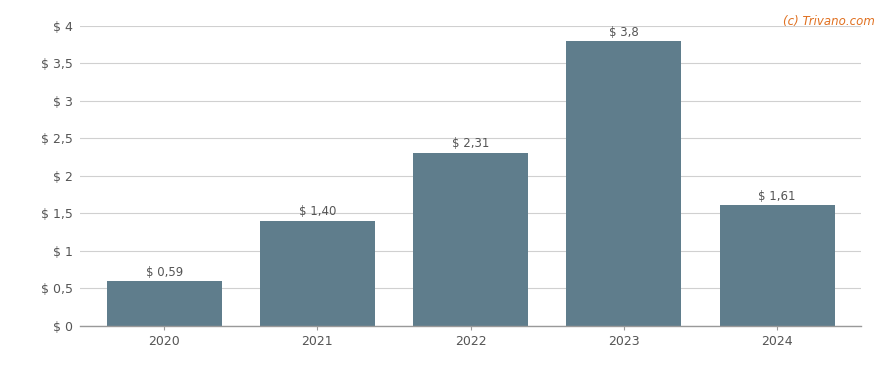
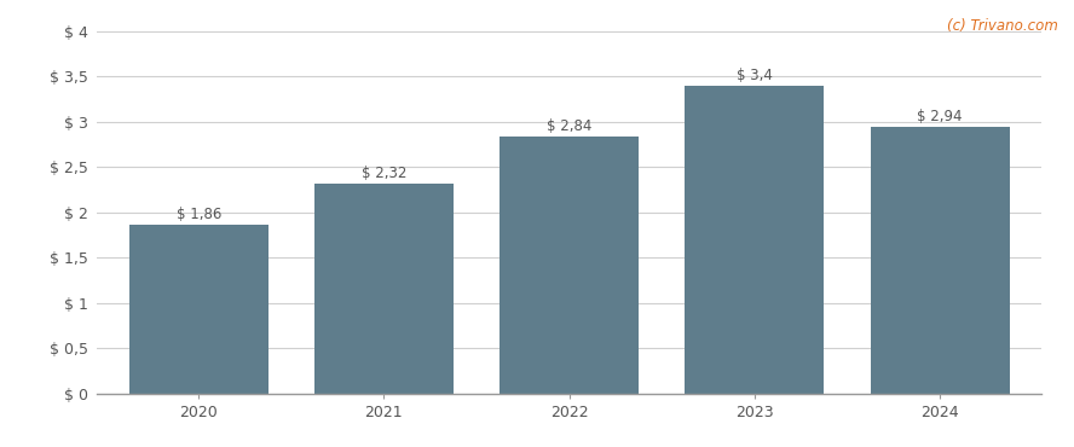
2020: 0,59 -> 1,86
2021: 1,40 -> 2,32
2022: 2,31 -> 2,84
2023: 3,8 -> 3,4
2024: 1,61 -> 2,94
